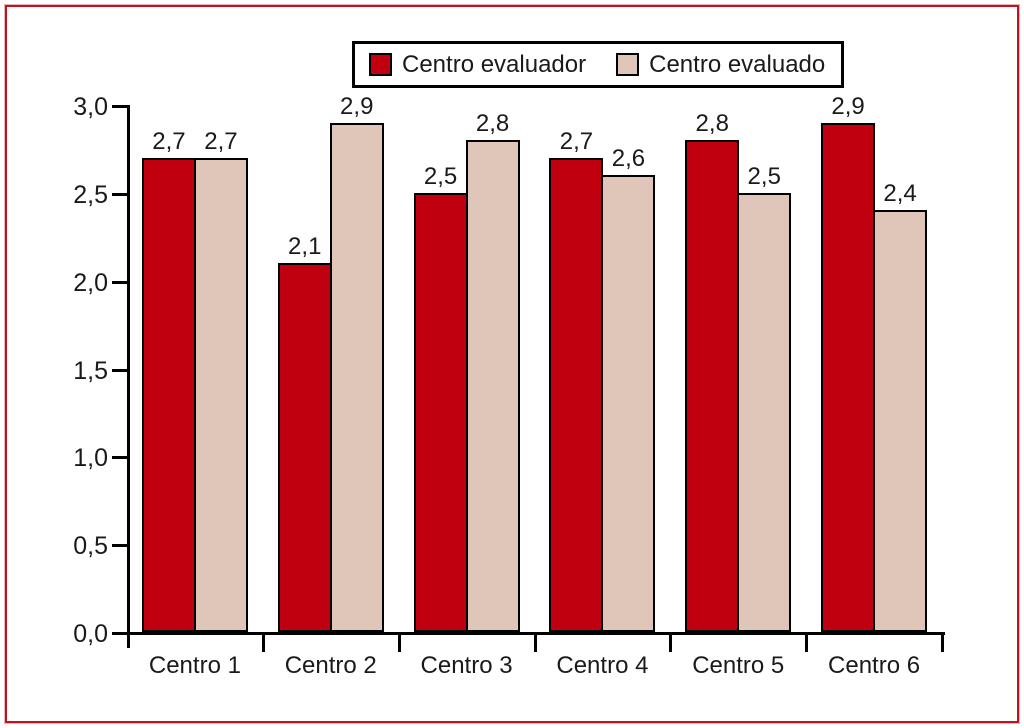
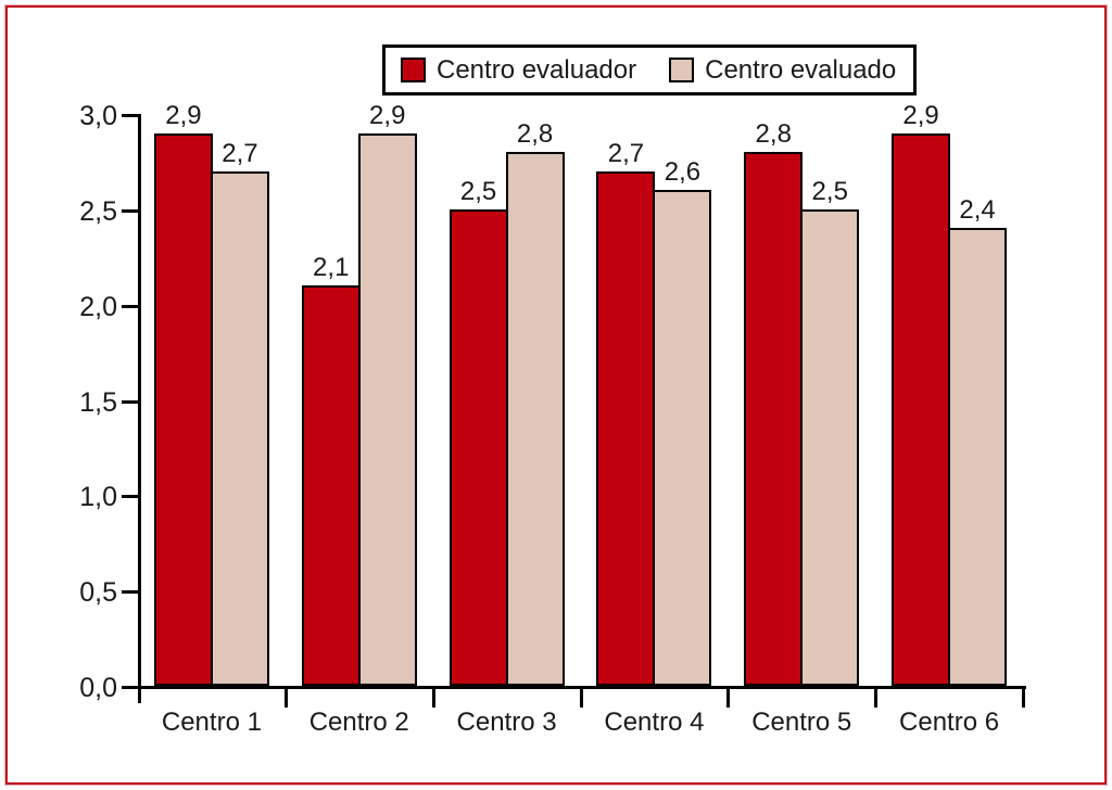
Centro evaluador/Centro 1: 2,7 -> 2,9
